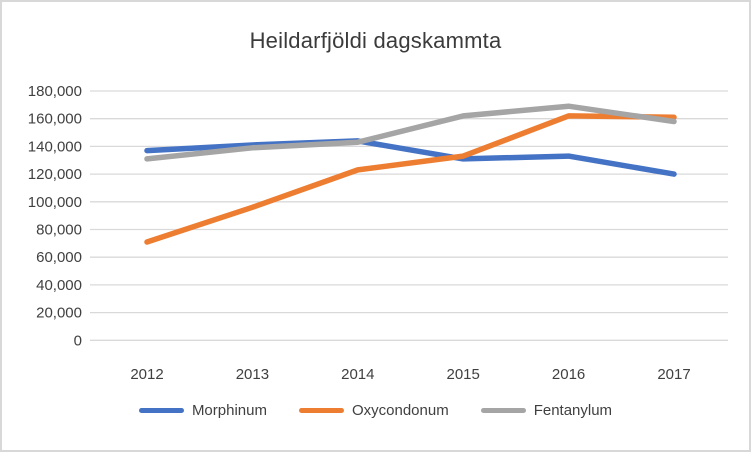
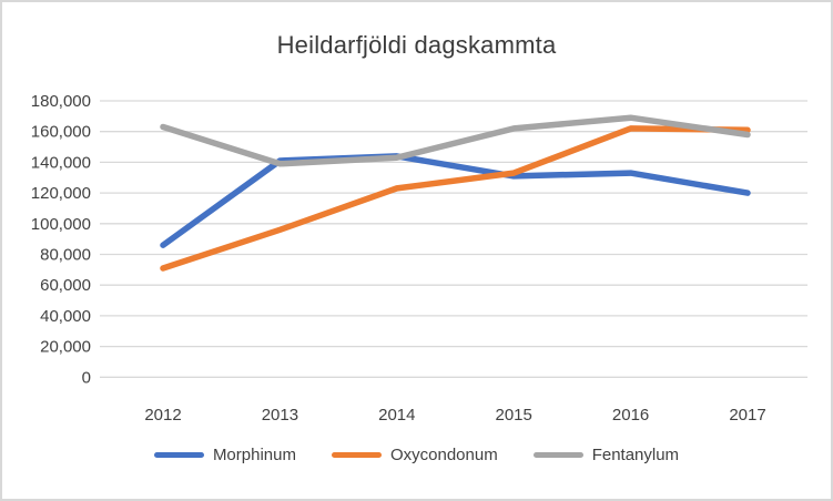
Morphinum/2012: 137000 -> 86000
Fentanylum/2012: 131000 -> 163000
